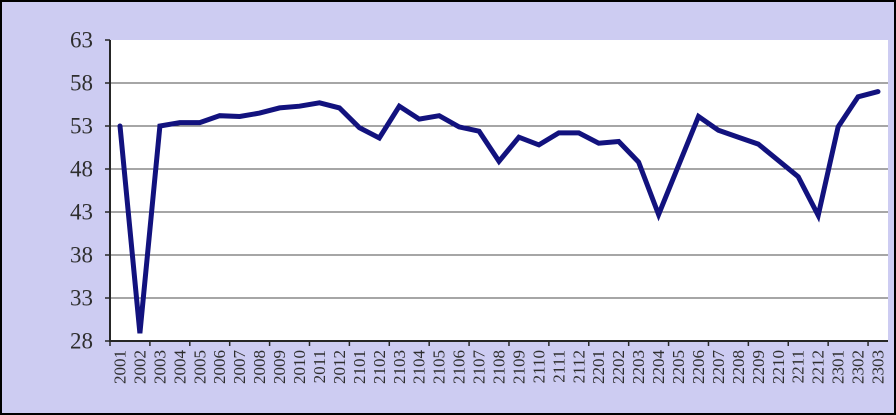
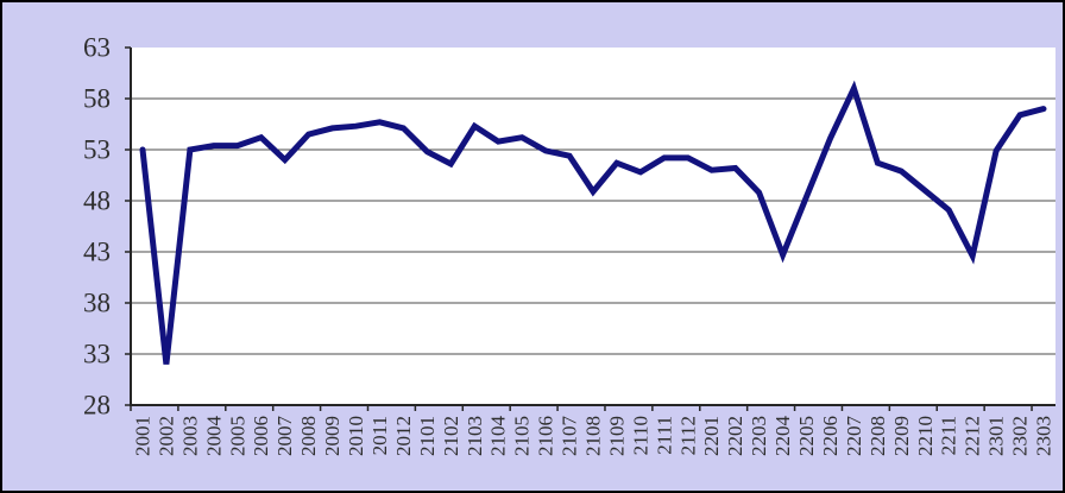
2002: 29 -> 32
2007: 54 -> 52
2207: 52 -> 59
